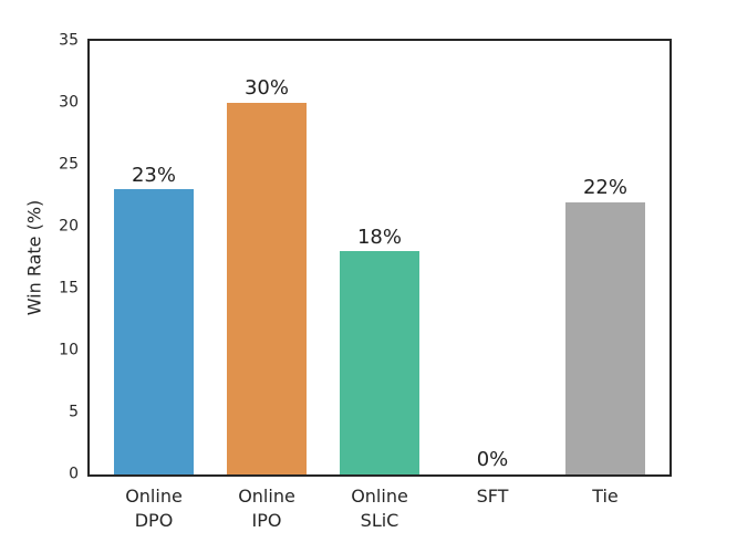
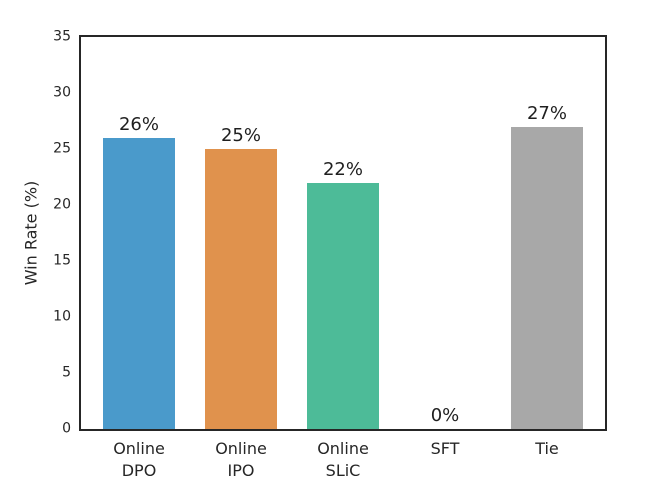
Online DPO: 23% -> 26%
Online IPO: 30% -> 25%
Online SLiC: 18% -> 22%
Tie: 22% -> 27%
